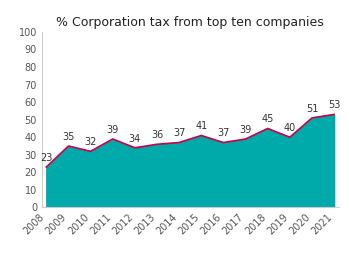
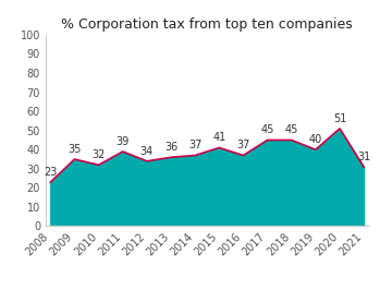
2017: 39 -> 45
2021: 53 -> 31
